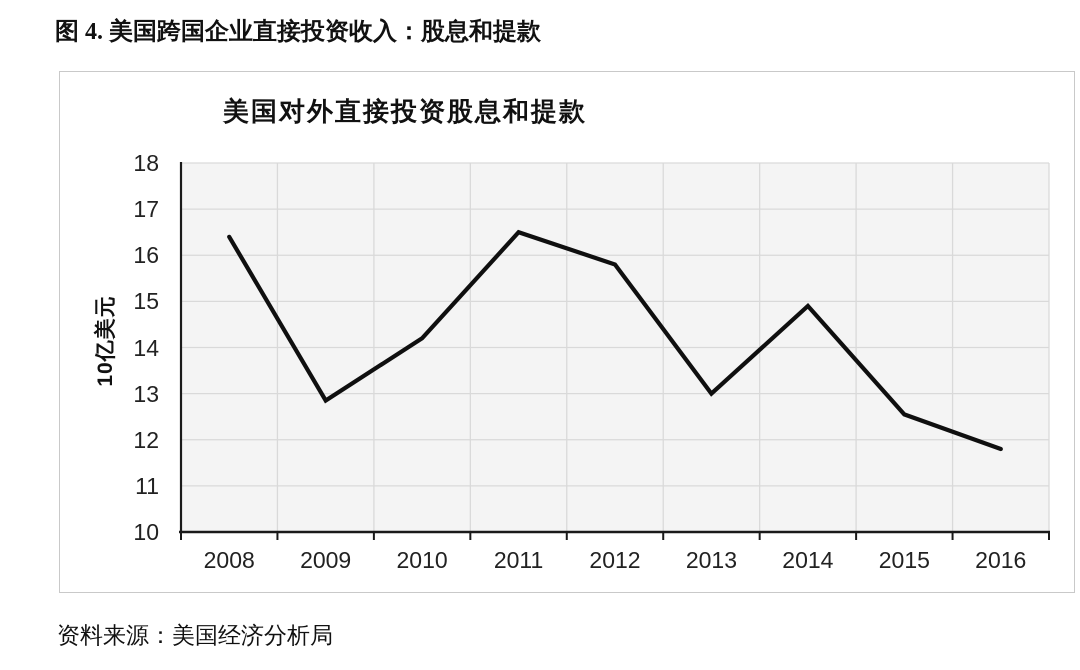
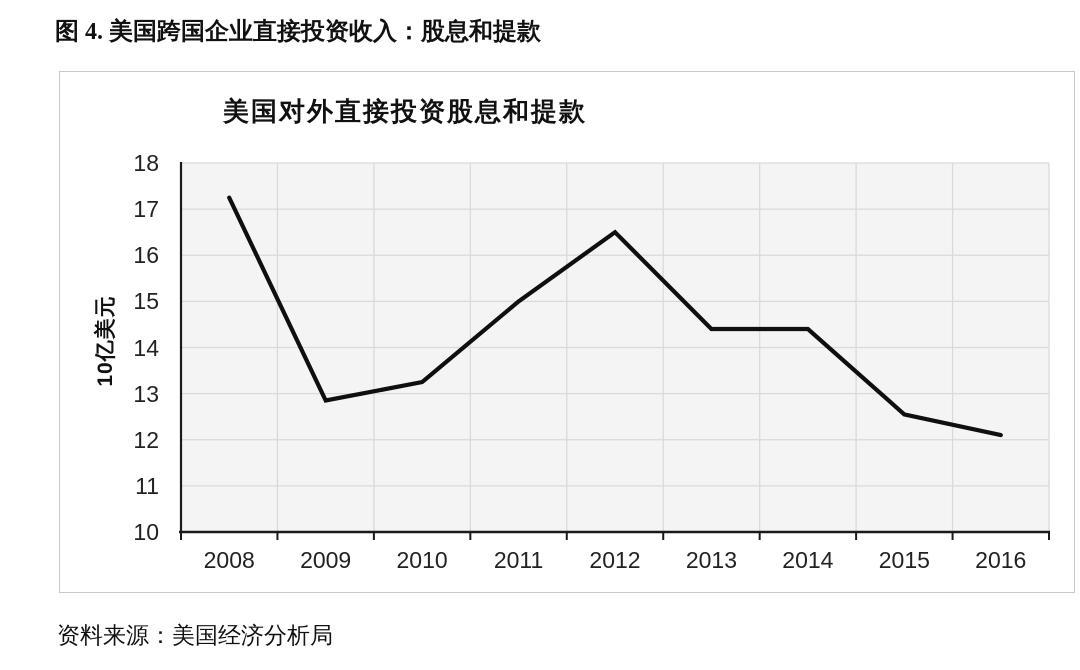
2008: 16.4 -> 17.2
2010: 14.2 -> 13.2
2011: 16.5 -> 15.0
2012: 15.8 -> 16.5
2013: 13.0 -> 14.4
2014: 14.9 -> 14.4
2016: 11.8 -> 12.1
